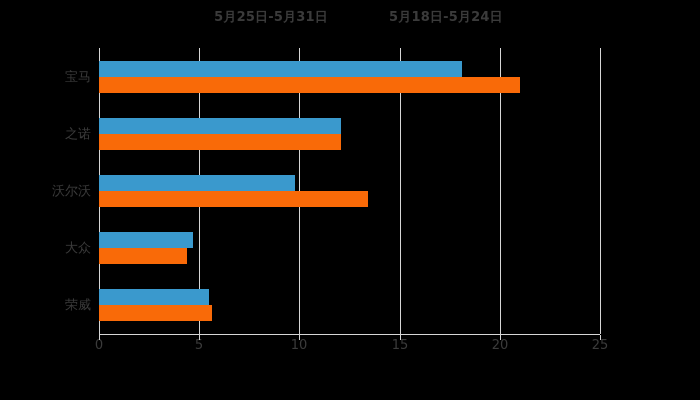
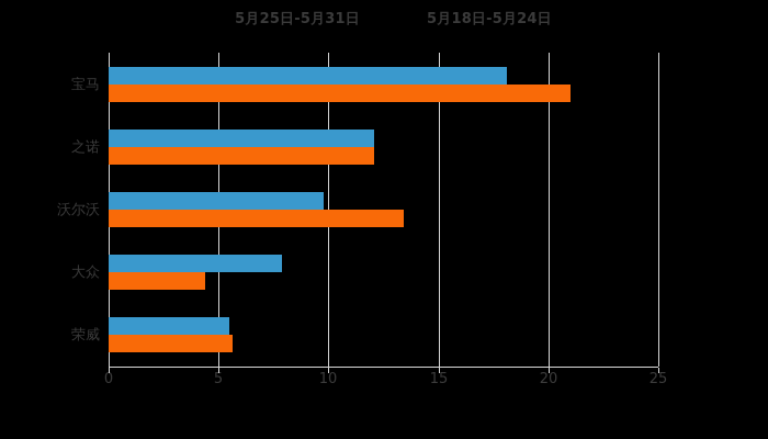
5月25日-5月31日/大众: 4.7 -> 7.9
